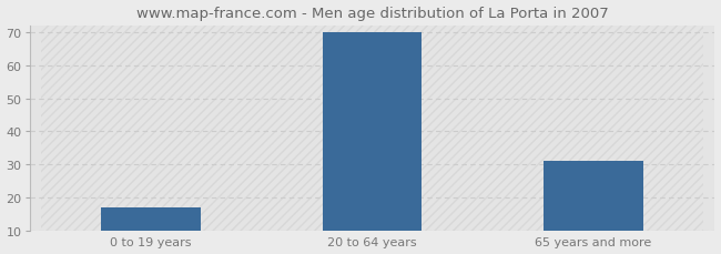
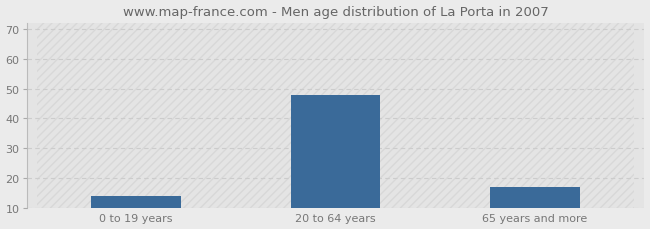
0 to 19 years: 17 -> 14
20 to 64 years: 70 -> 48
65 years and more: 31 -> 17
